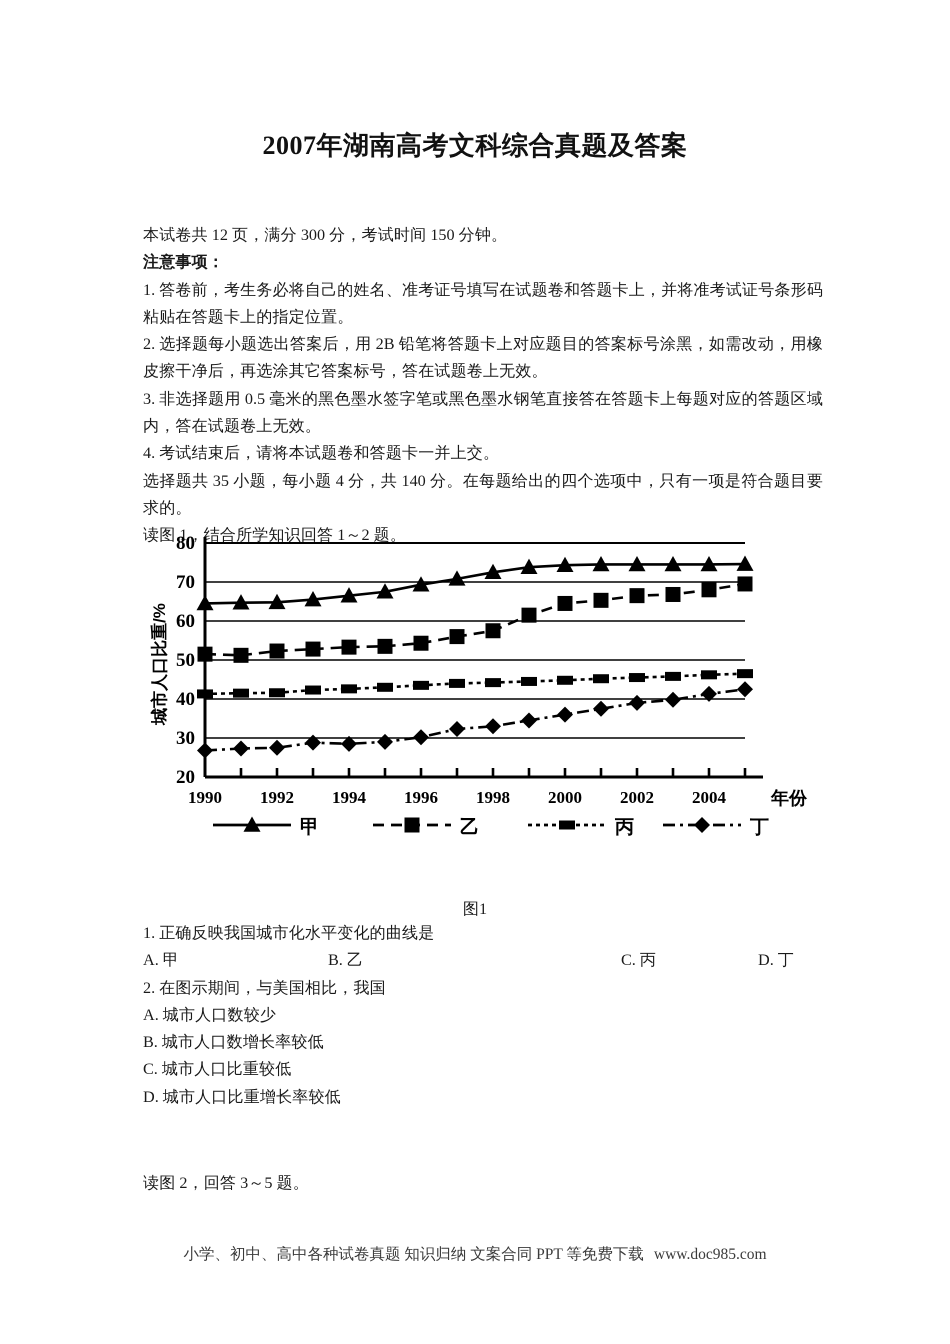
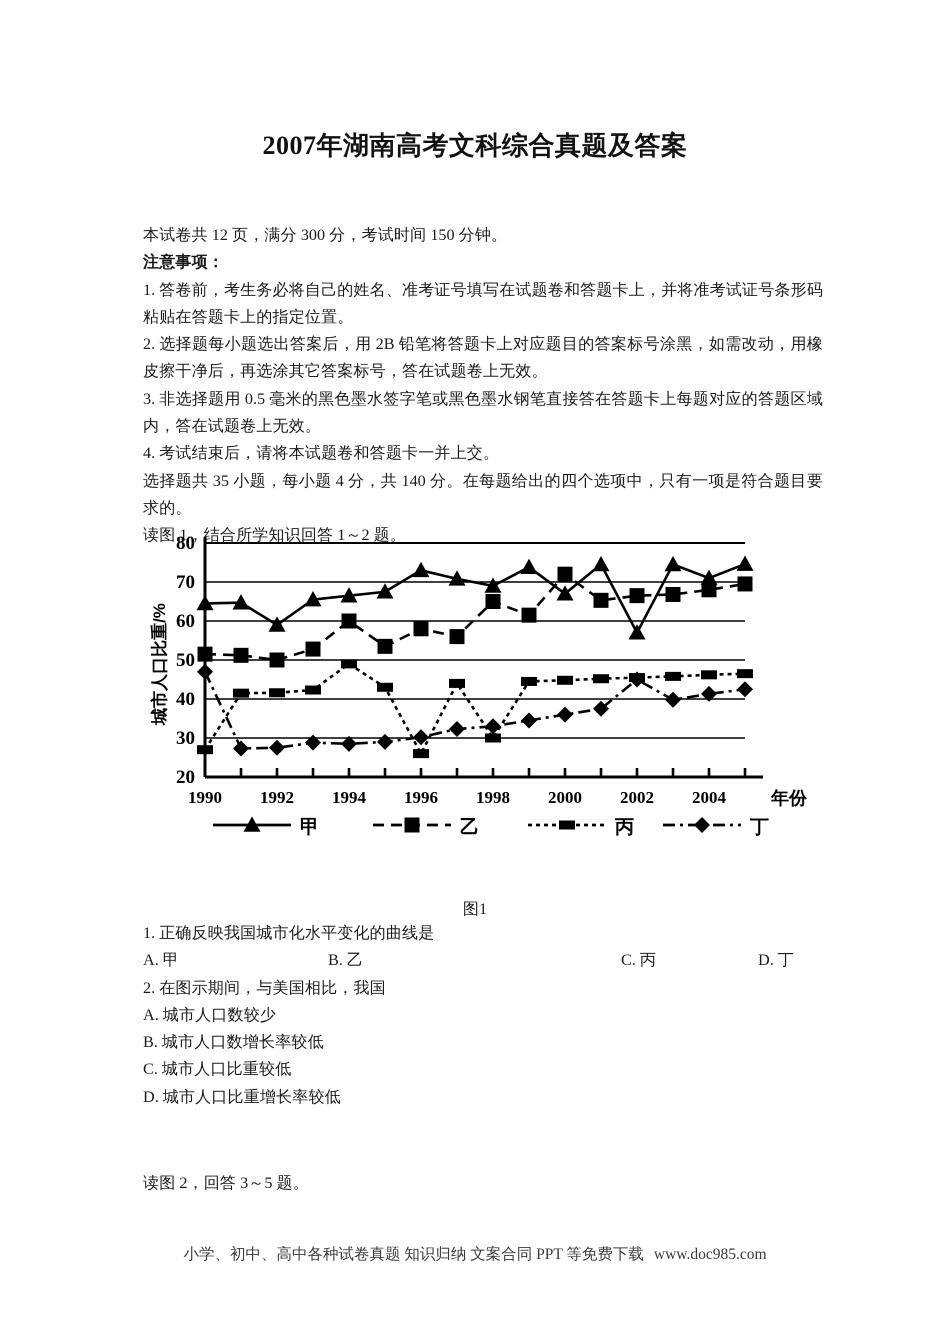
丙/1990: 41 -> 27
丁/1990: 27 -> 47
甲/1992: 65 -> 59
乙/1992: 52 -> 50
乙/1994: 53 -> 60
丙/1994: 43 -> 49
甲/1996: 69 -> 73
乙/1996: 54 -> 58
丙/1996: 44 -> 26
甲/1998: 72 -> 69
乙/1998: 58 -> 65
丙/1998: 44 -> 30
甲/2000: 74 -> 67
乙/2000: 64 -> 72
甲/2002: 74 -> 57
丁/2002: 39 -> 45
甲/2004: 74 -> 71
